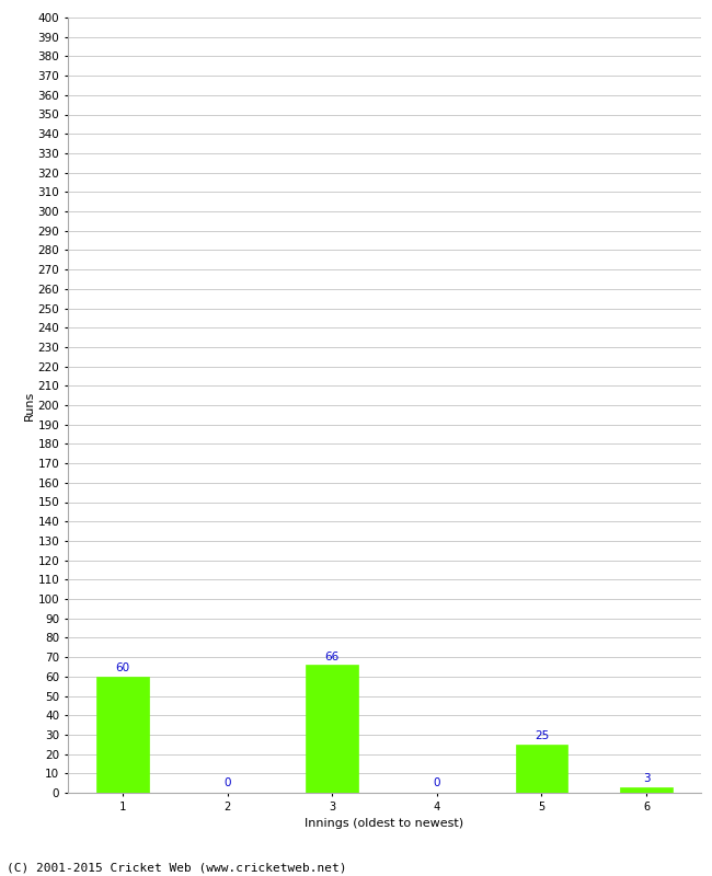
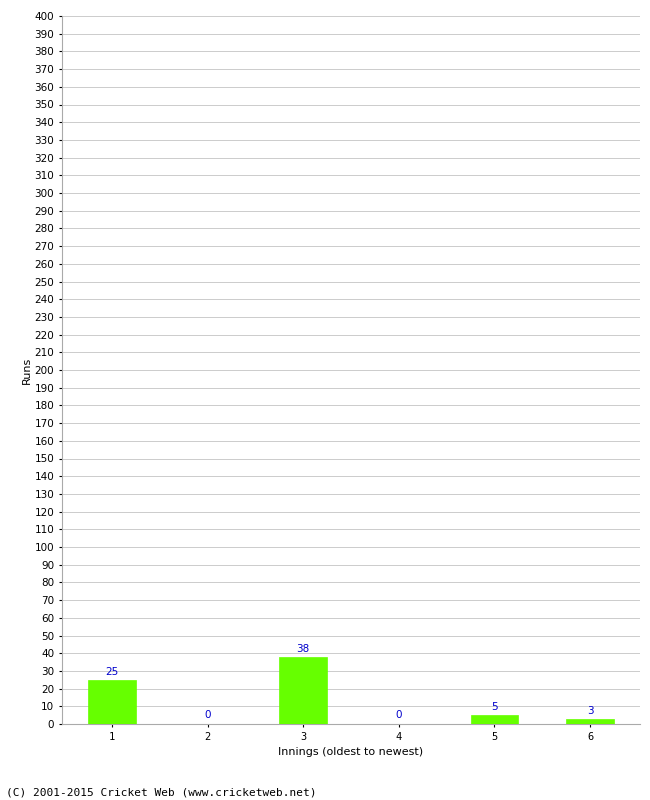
1: 60 -> 25
3: 66 -> 38
5: 25 -> 5
